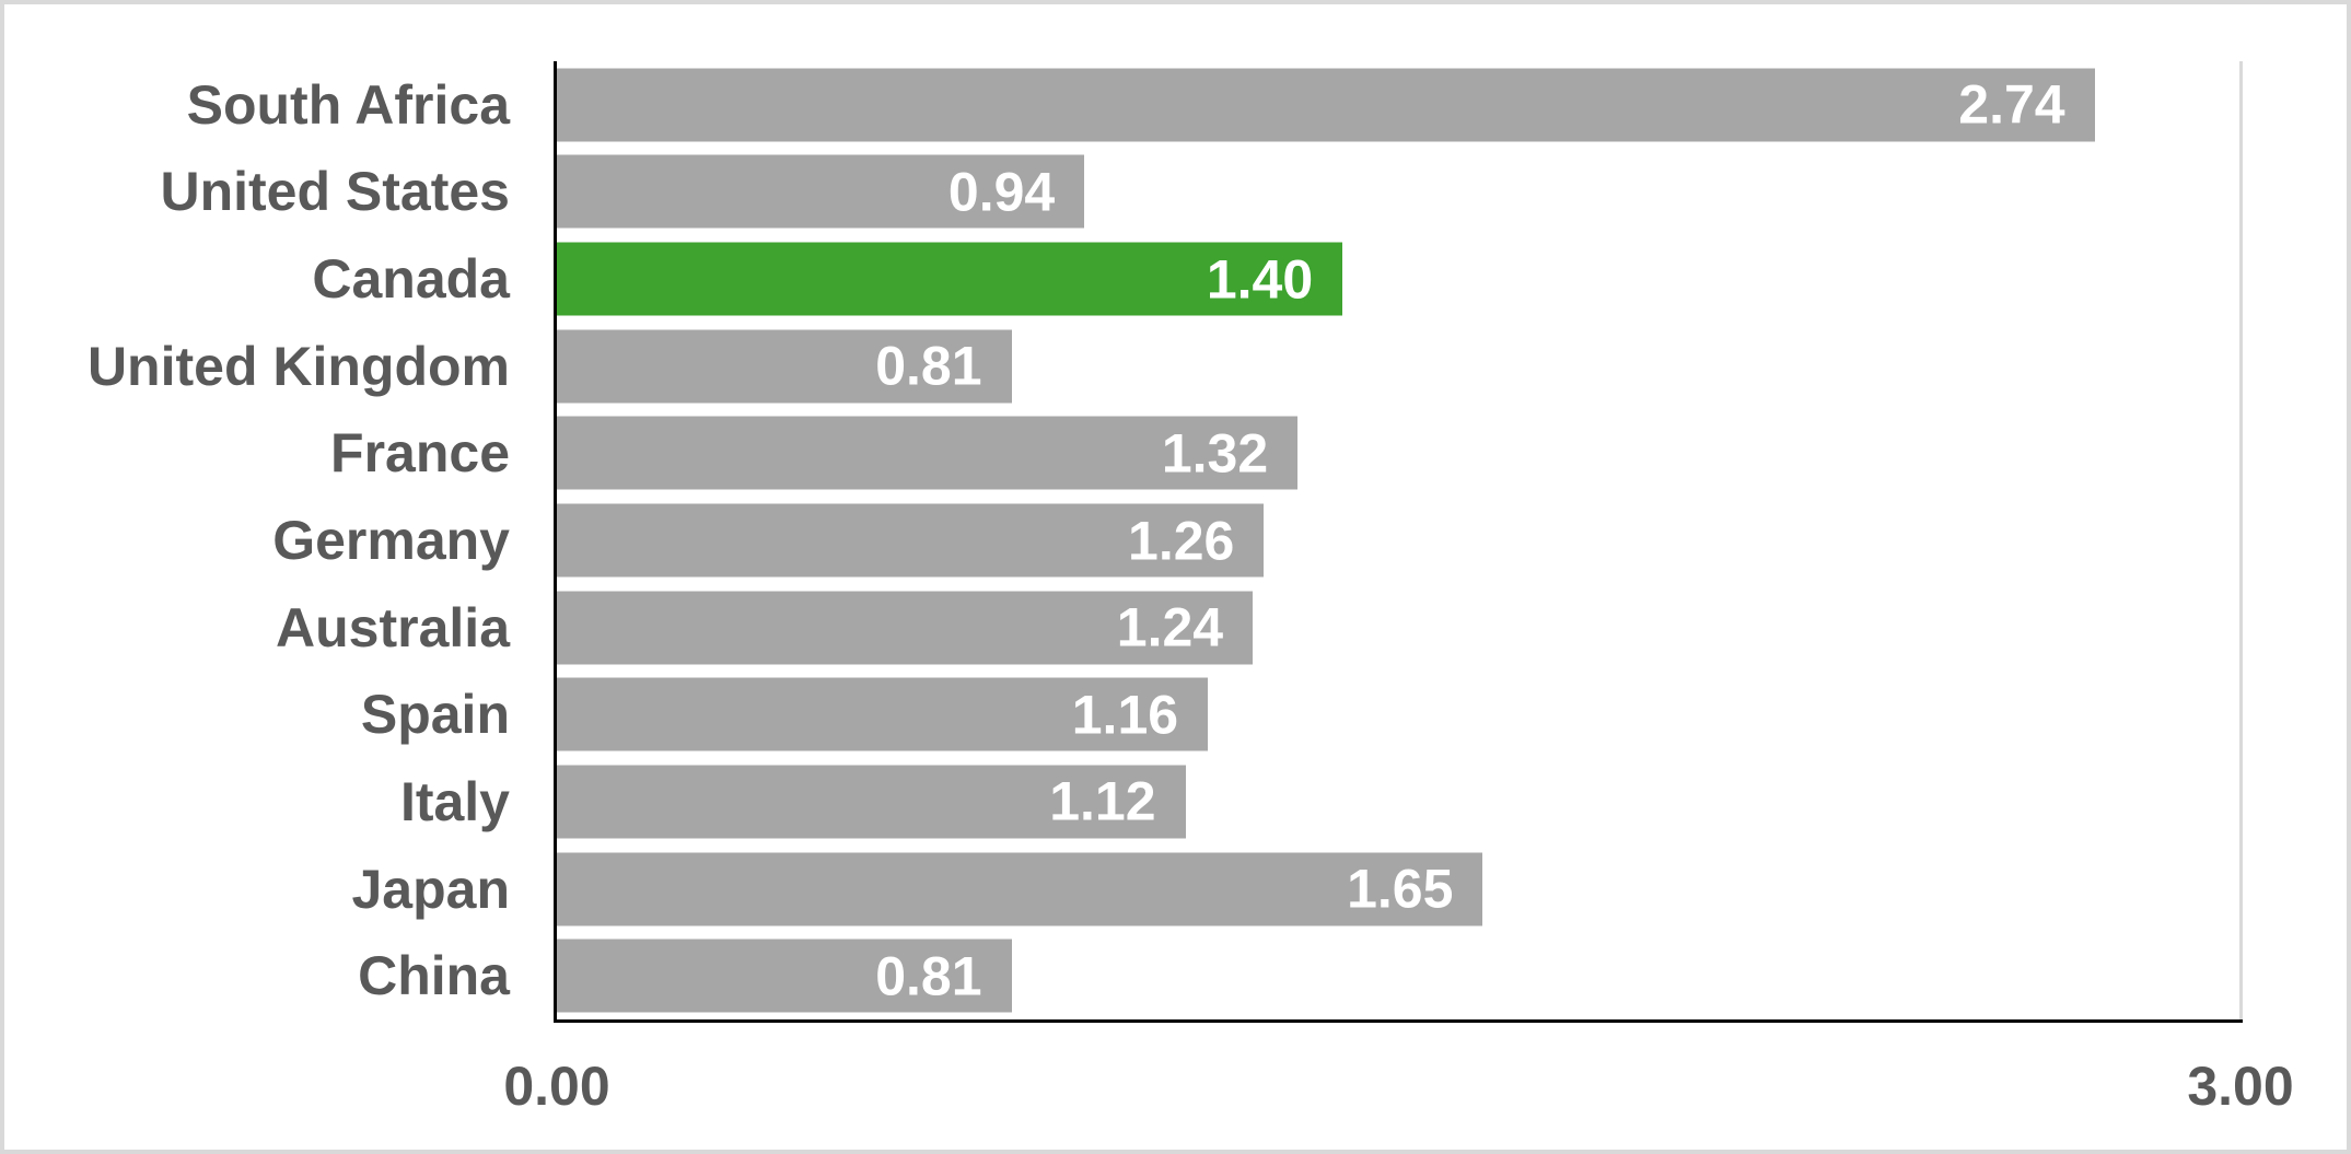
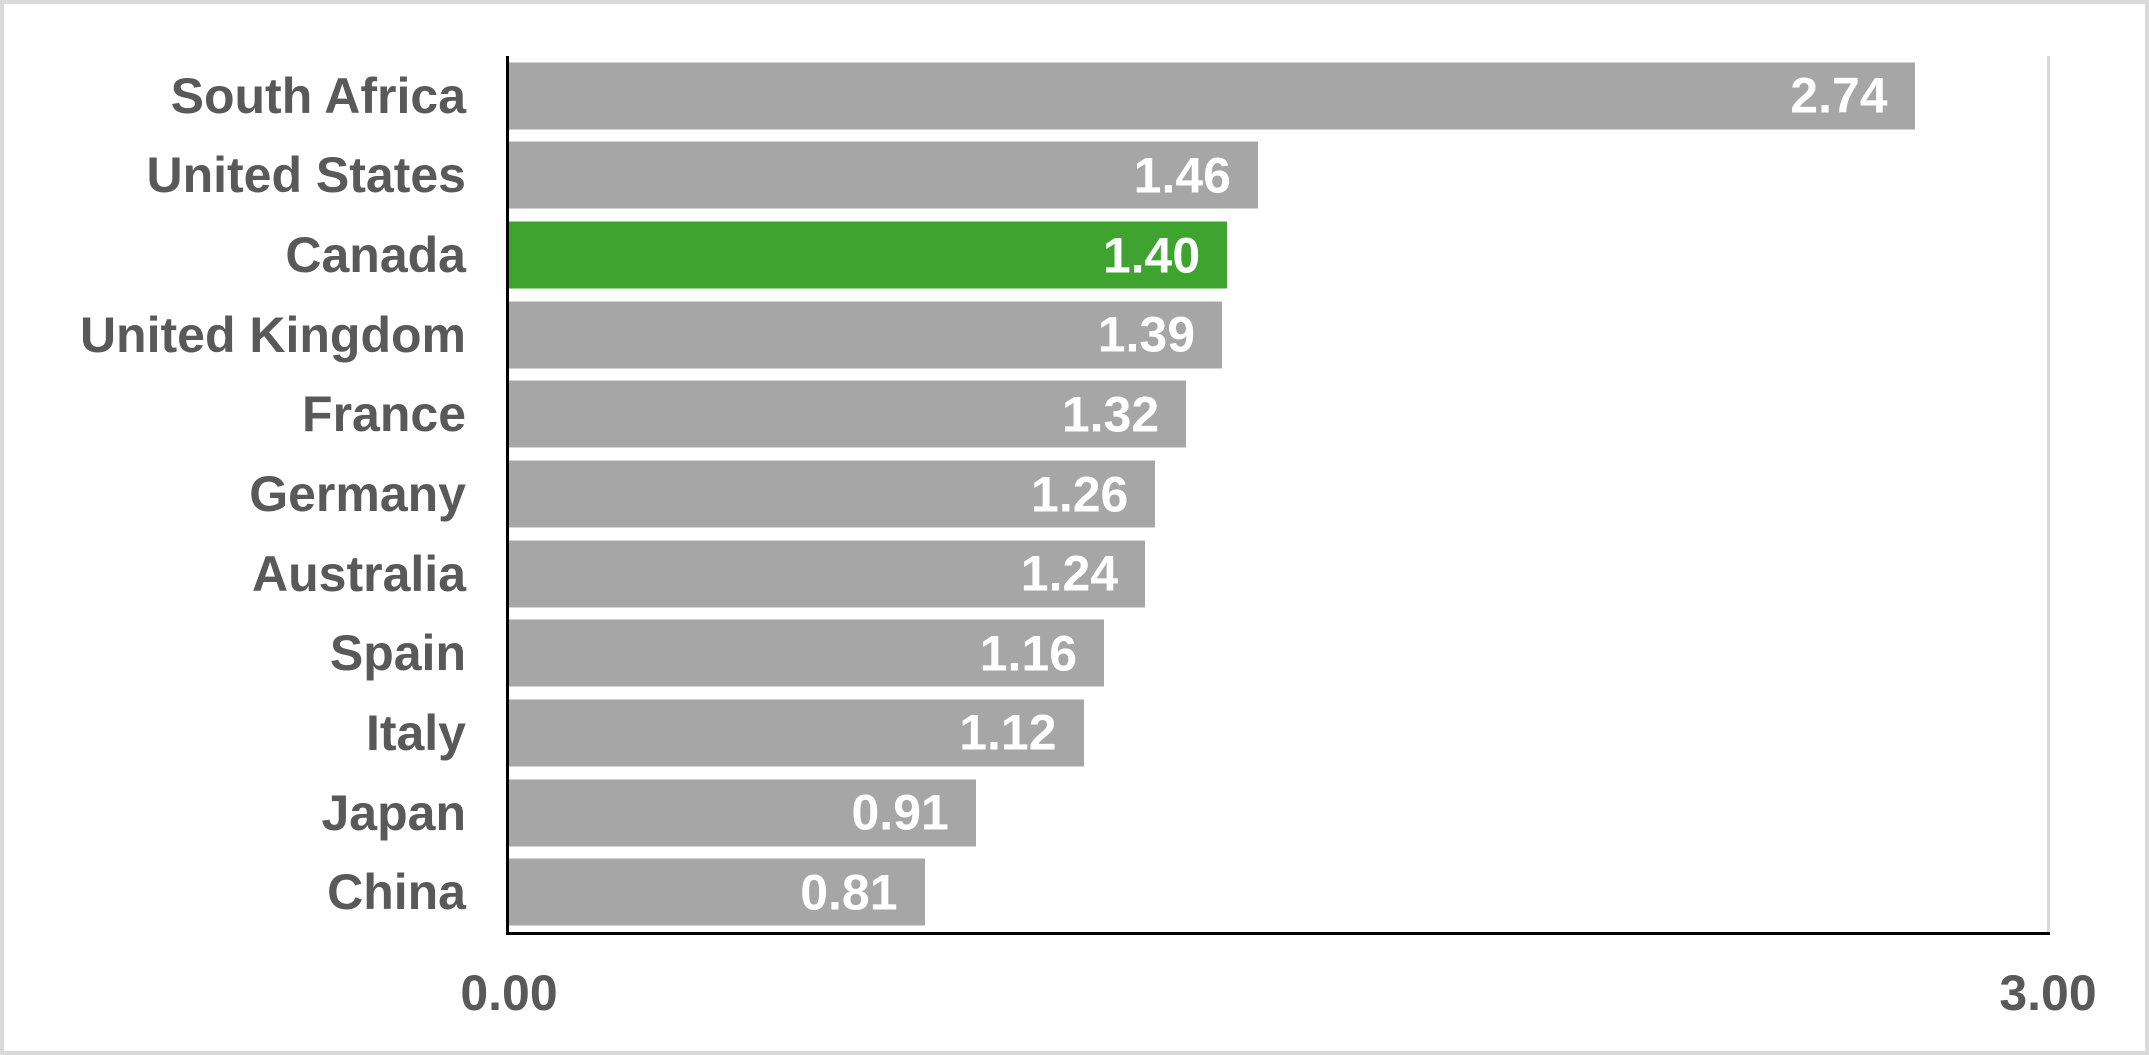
United States: 0.94 -> 1.46
United Kingdom: 0.81 -> 1.39
Japan: 1.65 -> 0.91
